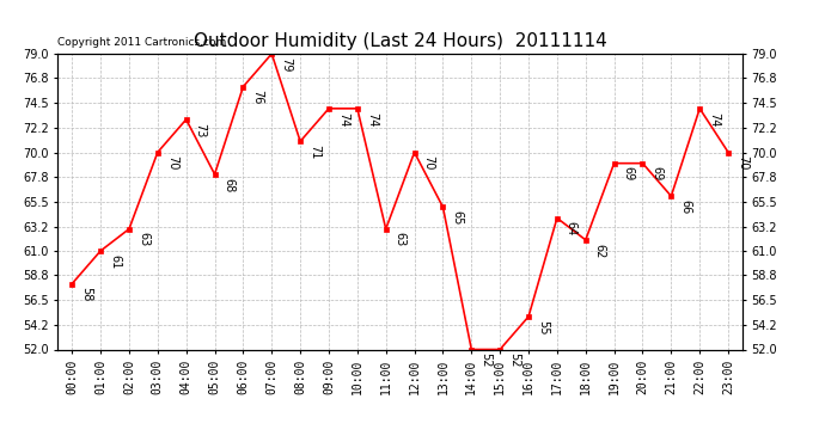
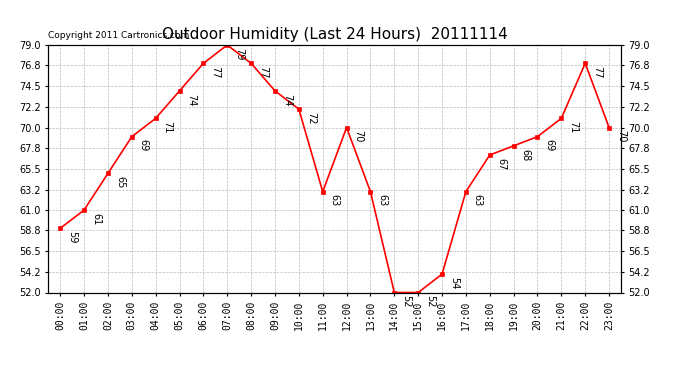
00:00: 58 -> 59
02:00: 63 -> 65
03:00: 70 -> 69
04:00: 73 -> 71
05:00: 68 -> 74
06:00: 76 -> 77
08:00: 71 -> 77
10:00: 74 -> 72
13:00: 65 -> 63
16:00: 55 -> 54
17:00: 64 -> 63
18:00: 62 -> 67
19:00: 69 -> 68
21:00: 66 -> 71
22:00: 74 -> 77
